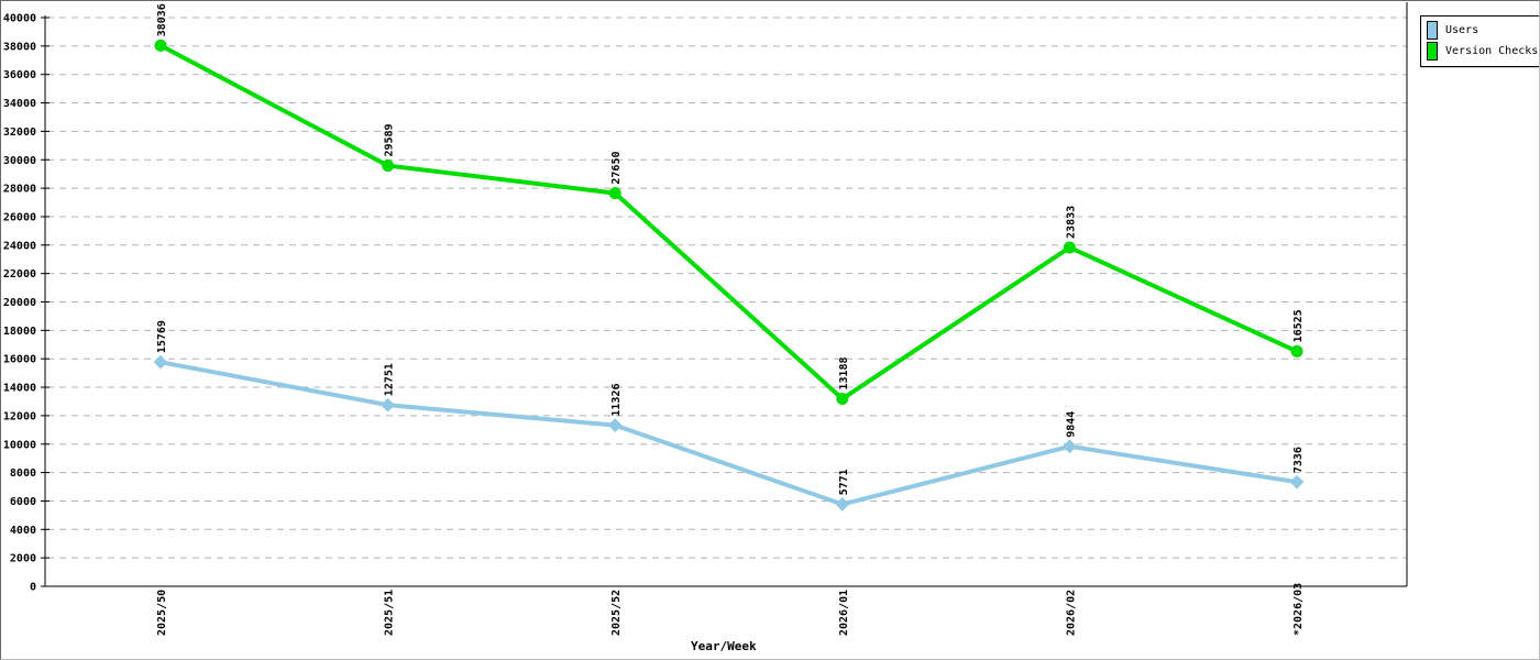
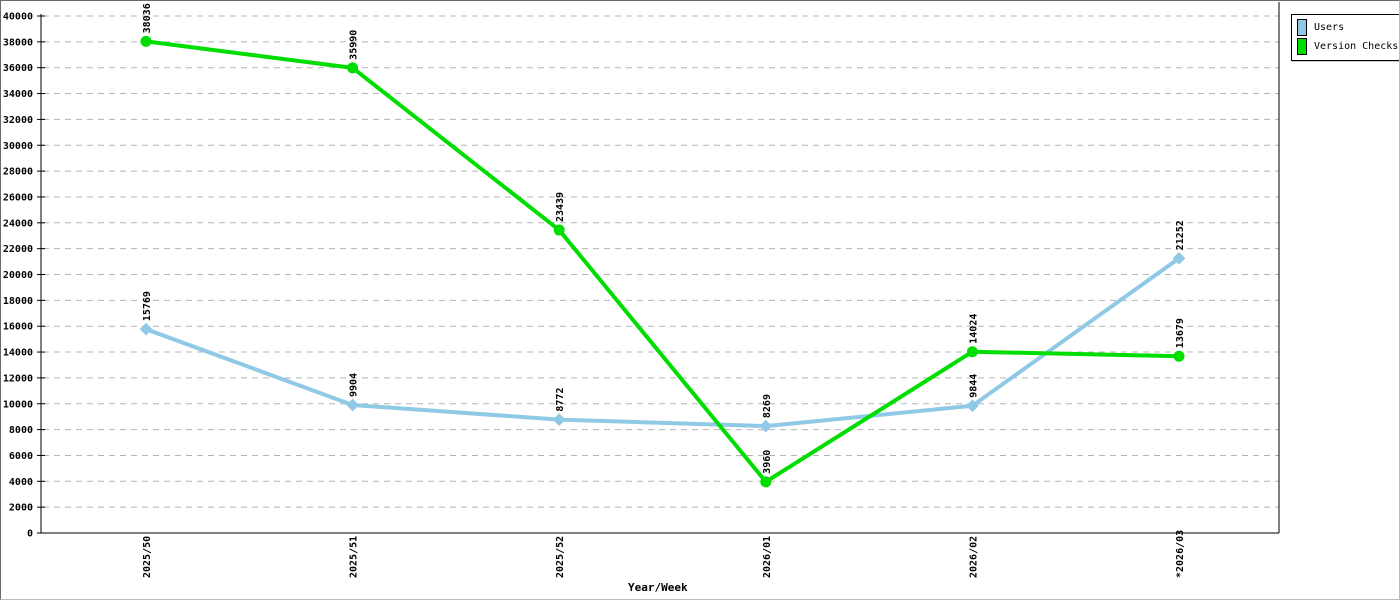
Users/2025/51: 12751 -> 9904
Version Checks/2025/51: 29589 -> 35990
Users/2025/52: 11326 -> 8772
Version Checks/2025/52: 27650 -> 23439
Users/2026/01: 5771 -> 8269
Version Checks/2026/01: 13188 -> 3960
Version Checks/2026/02: 23833 -> 14024
Users/*2026/03: 7336 -> 21252
Version Checks/*2026/03: 16525 -> 13679
